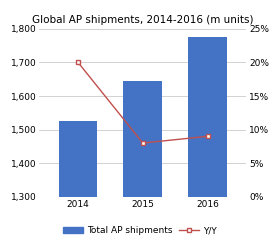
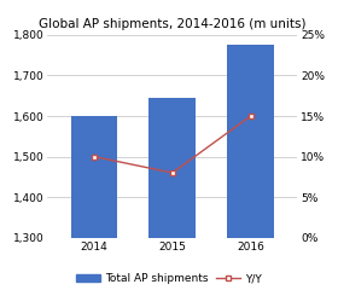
Total AP shipments/2014: 1,525 -> 1,600
Y/Y/2014: 20% -> 10%
Y/Y/2016: 9% -> 15%
